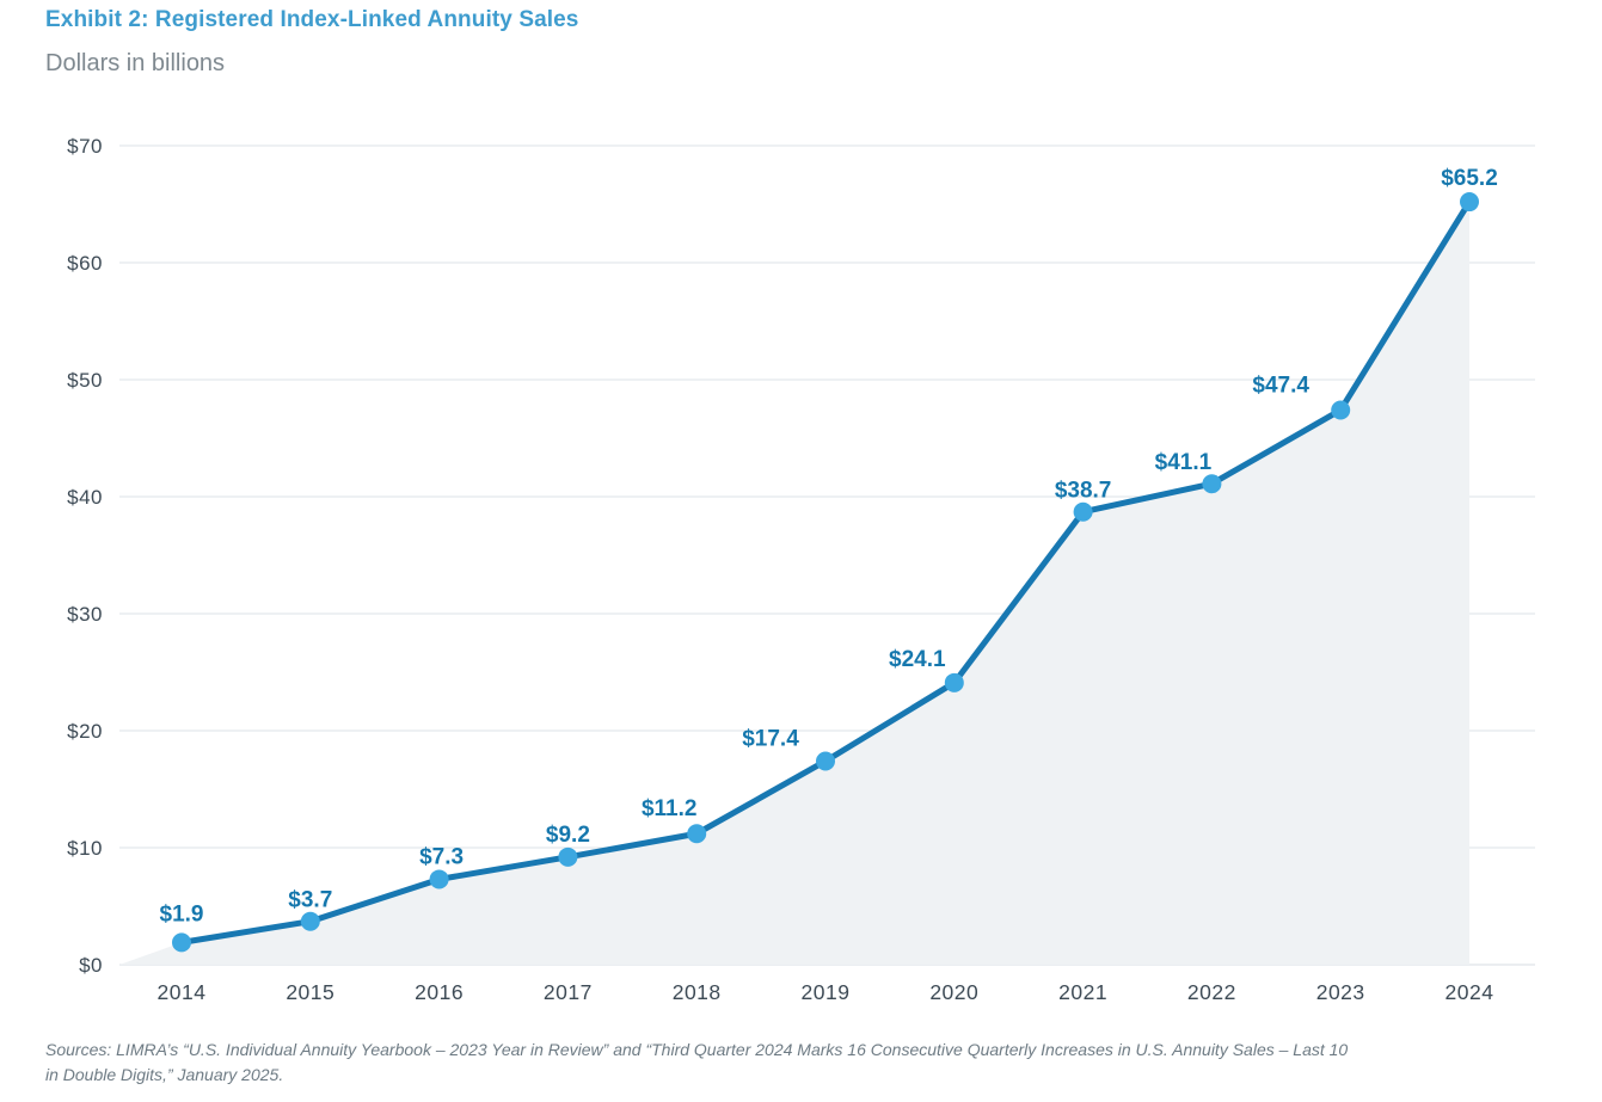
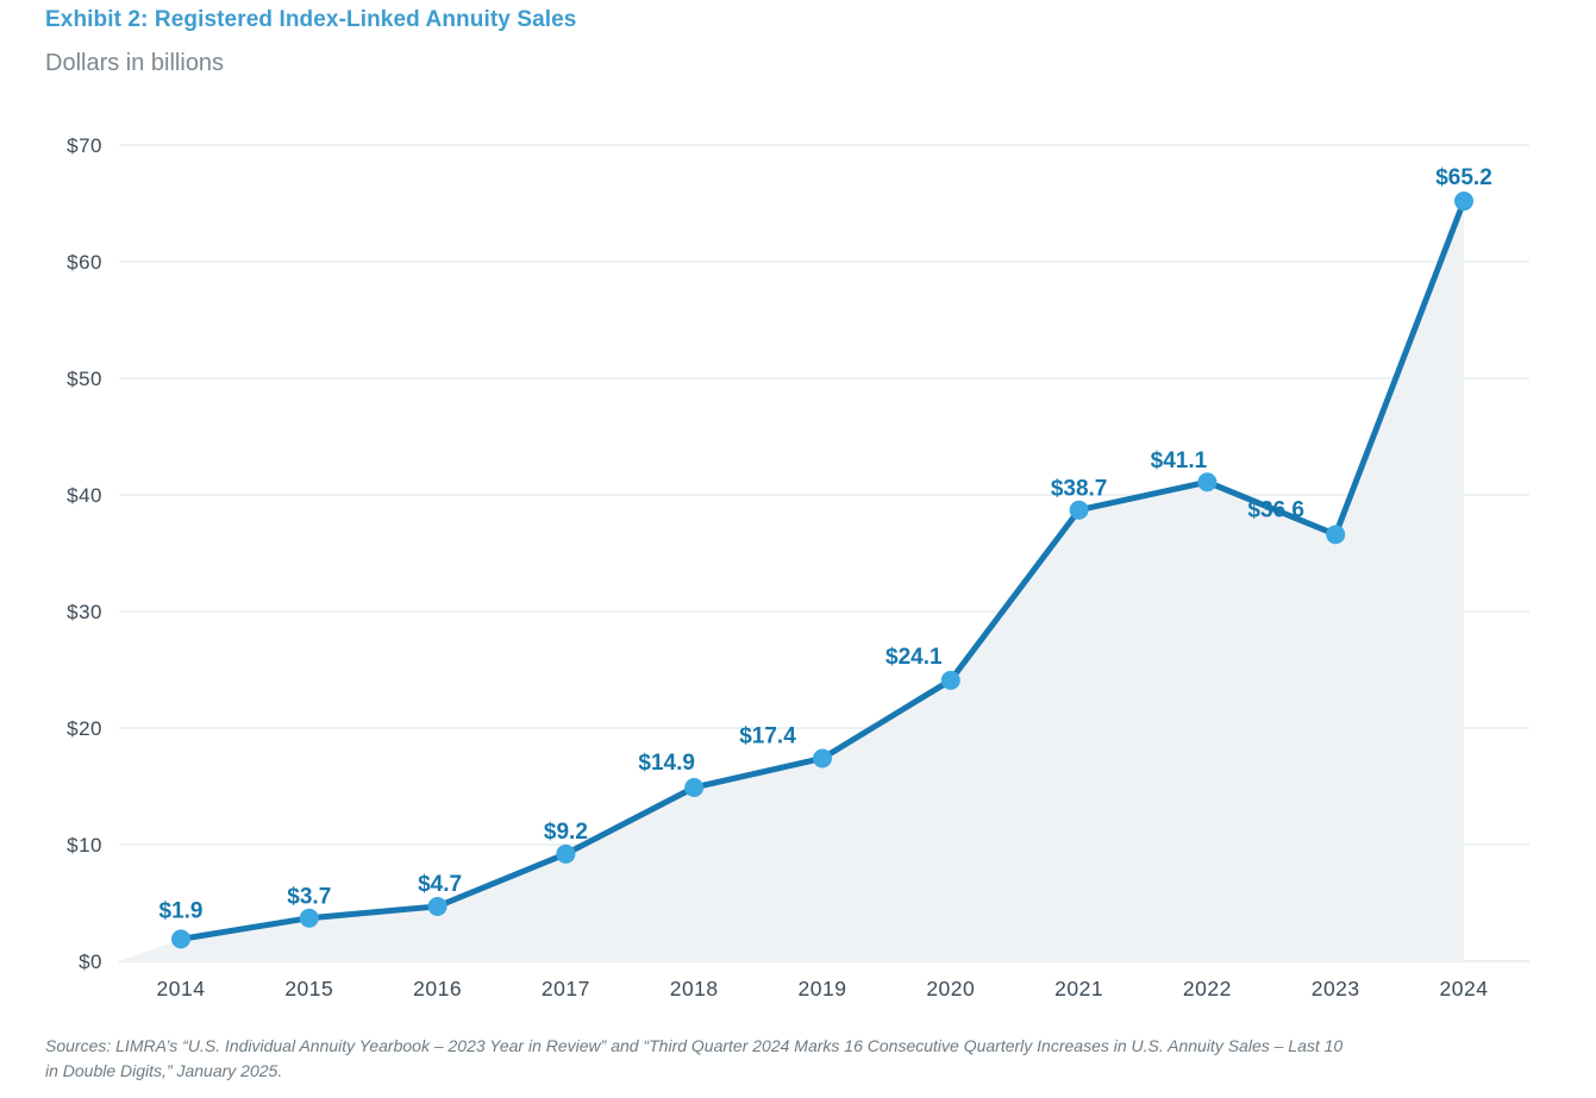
2016: $7.3 -> $4.7
2018: $11.2 -> $14.9
2023: $47.4 -> $36.6
